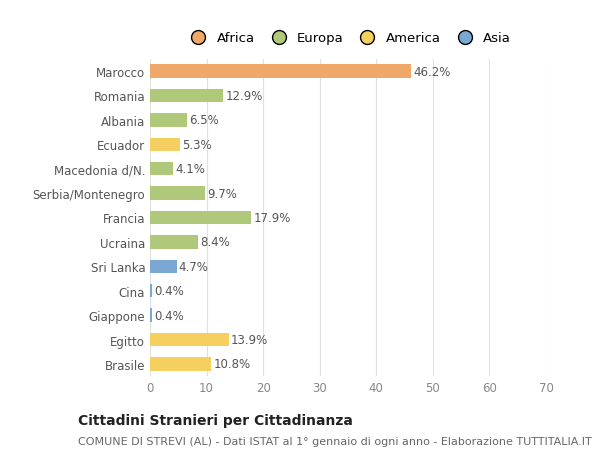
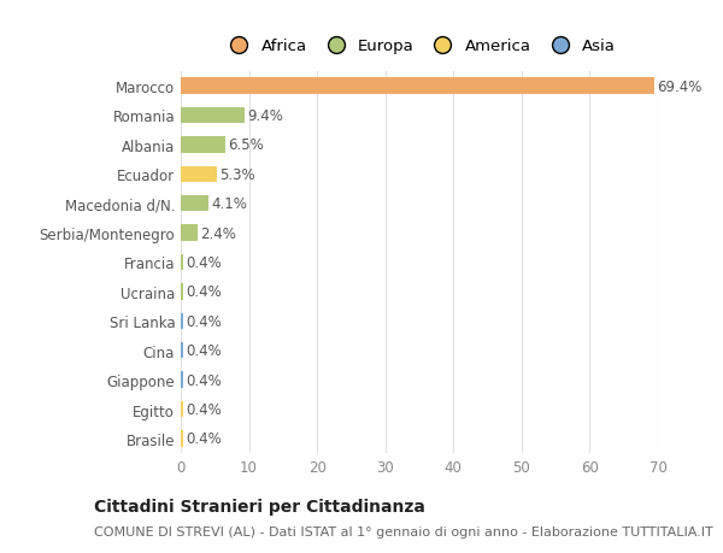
Marocco: 46.2% -> 69.4%
Romania: 12.9% -> 9.4%
Serbia/Montenegro: 9.7% -> 2.4%
Francia: 17.9% -> 0.4%
Ucraina: 8.4% -> 0.4%
Sri Lanka: 4.7% -> 0.4%
Egitto: 13.9% -> 0.4%
Brasile: 10.8% -> 0.4%
